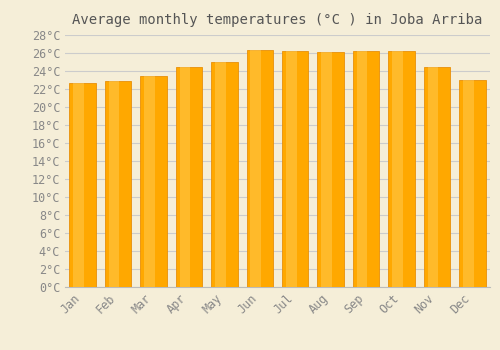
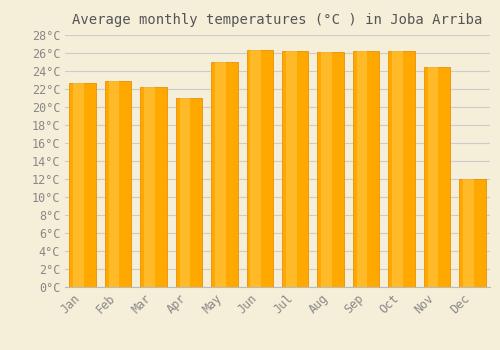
Mar: 23.5°C -> 22.2°C
Apr: 24.4°C -> 21.0°C
Dec: 23.0°C -> 12.0°C
